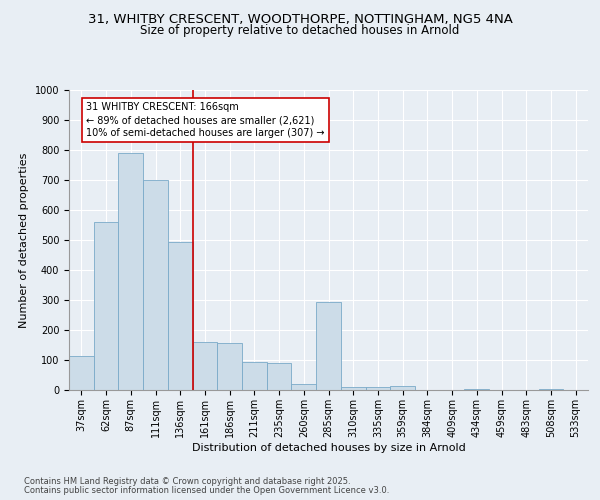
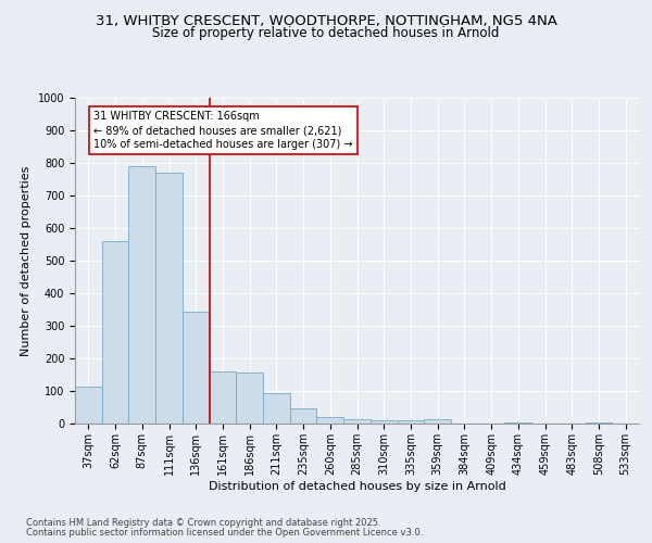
111sqm: 700 -> 770
136sqm: 495 -> 345
235sqm: 90 -> 47
285sqm: 295 -> 13
